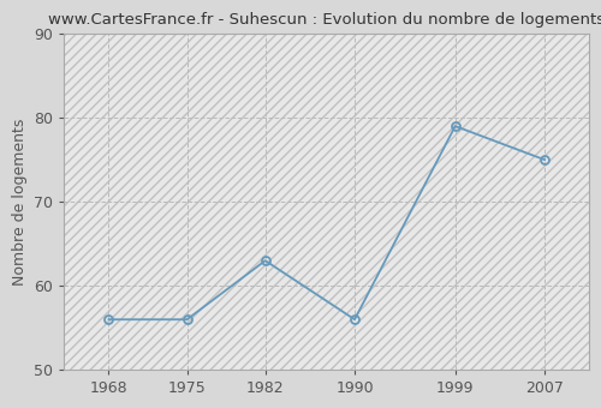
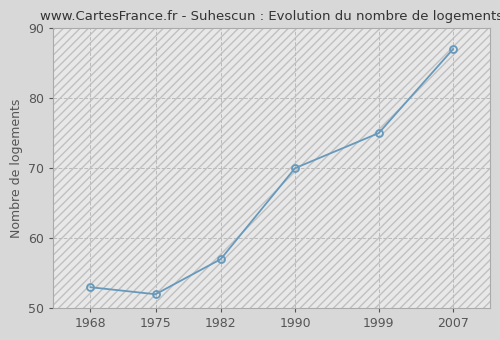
1968: 56 -> 53
1975: 56 -> 52
1982: 63 -> 57
1990: 56 -> 70
1999: 79 -> 75
2007: 75 -> 87
